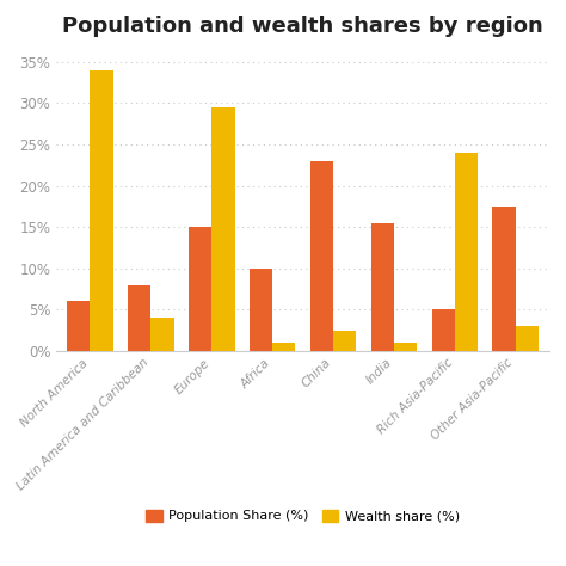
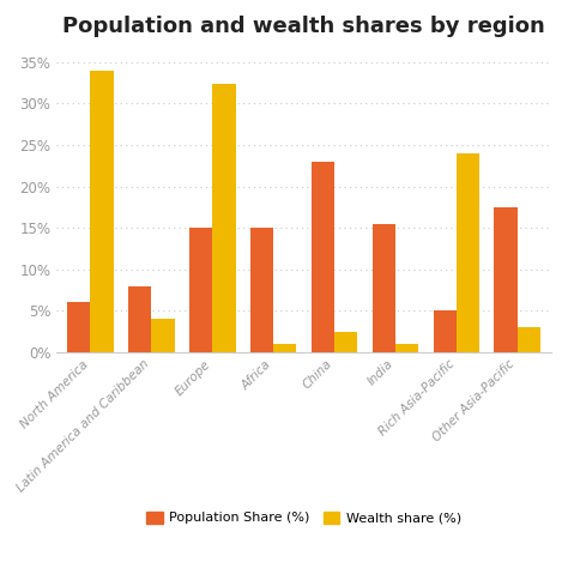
Wealth share (%)/Europe: 29.5% -> 32.4%
Population Share (%)/Africa: 10.0% -> 15.0%
